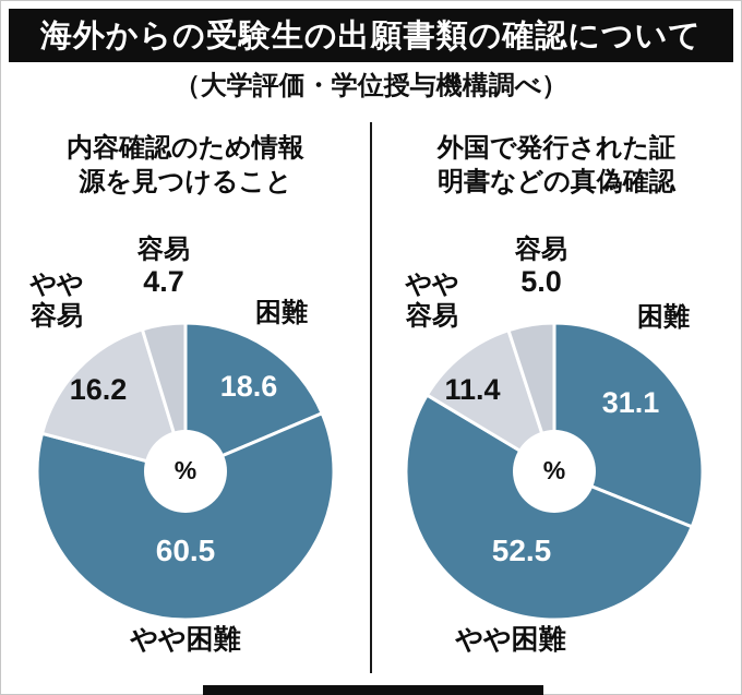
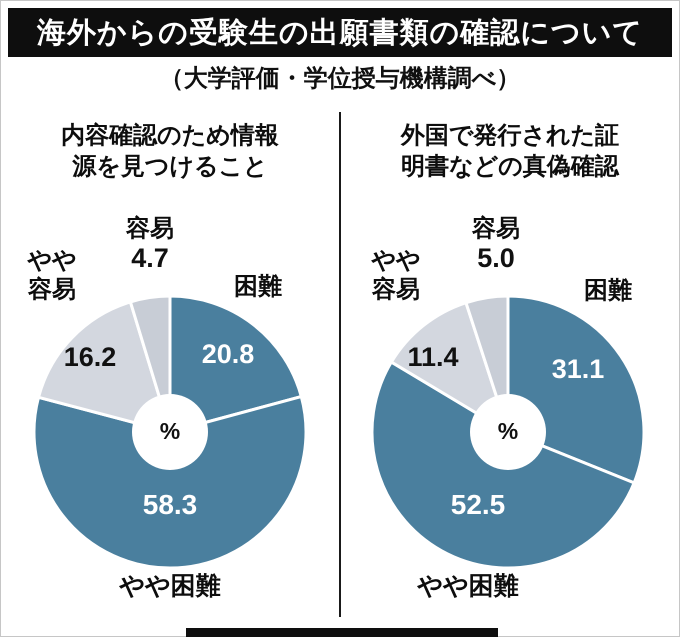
内容確認のため情報源を見つけること/困難: 18.6 -> 20.8
内容確認のため情報源を見つけること/やや困難: 60.5 -> 58.3
